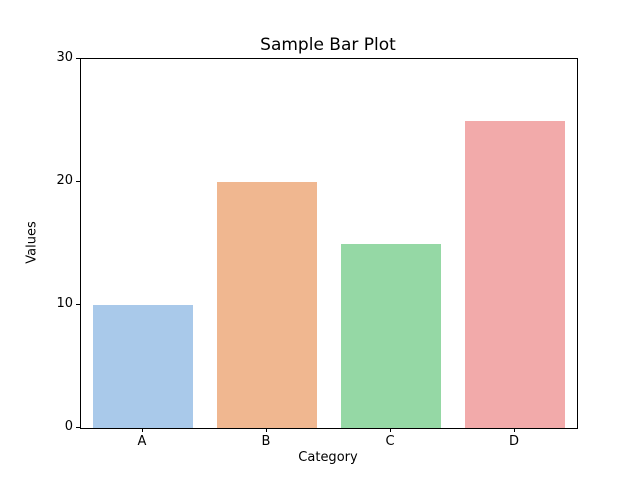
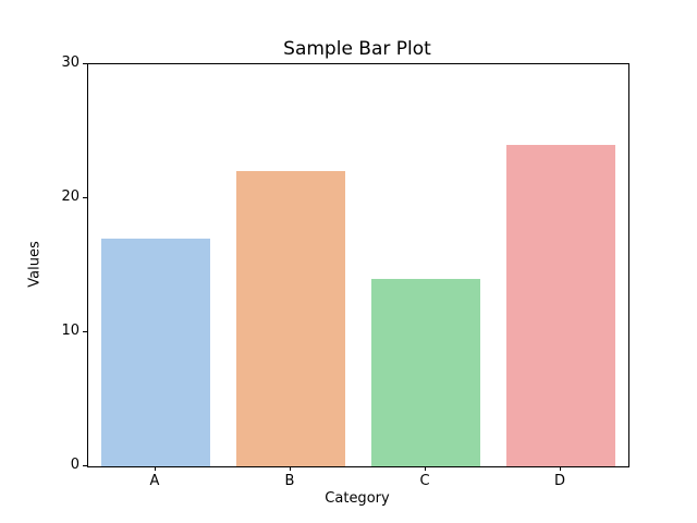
A: 10 -> 17
B: 20 -> 22
C: 15 -> 14
D: 25 -> 24
